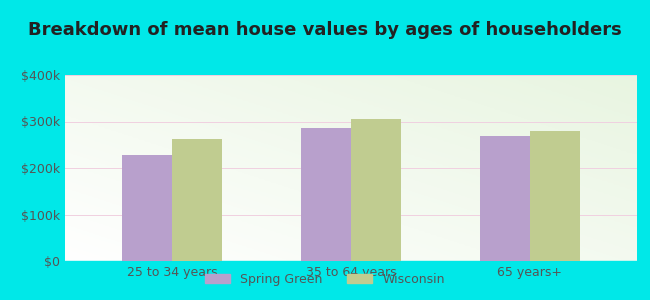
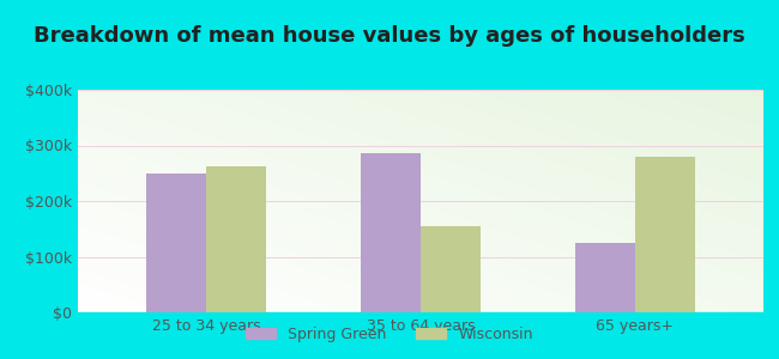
Spring Green/25 to 34 years: $228k -> $250k
Wisconsin/35 to 64 years: $305k -> $155k
Spring Green/65 years+: $268k -> $125k
